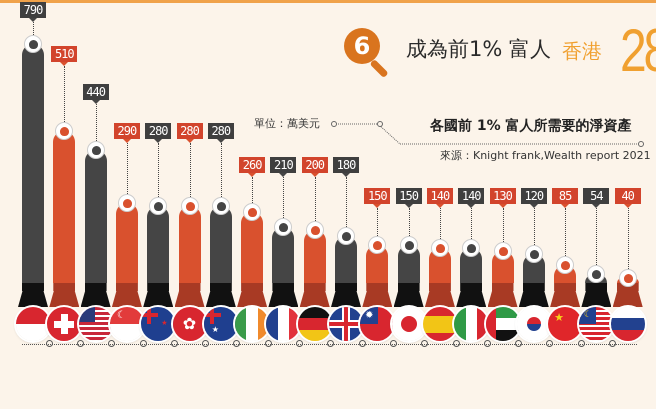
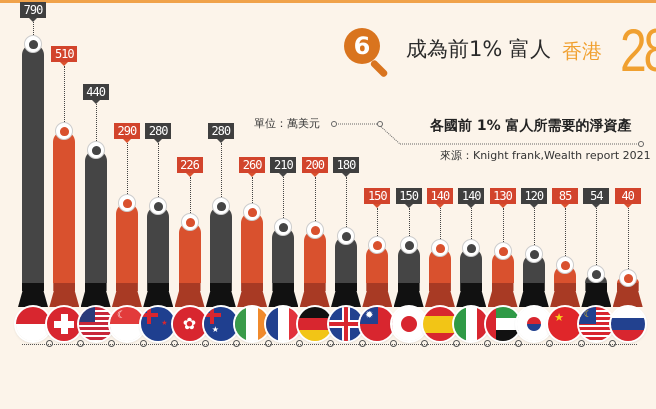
香港: 280 -> 226
